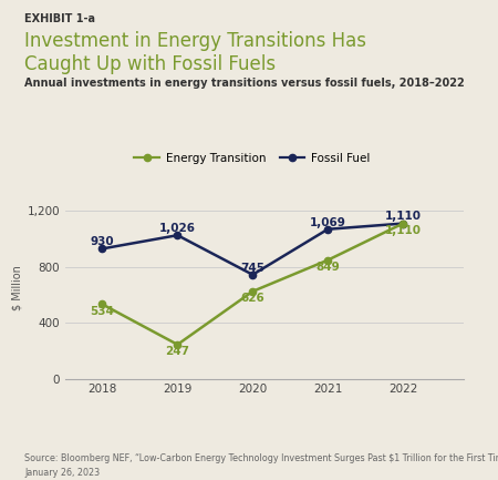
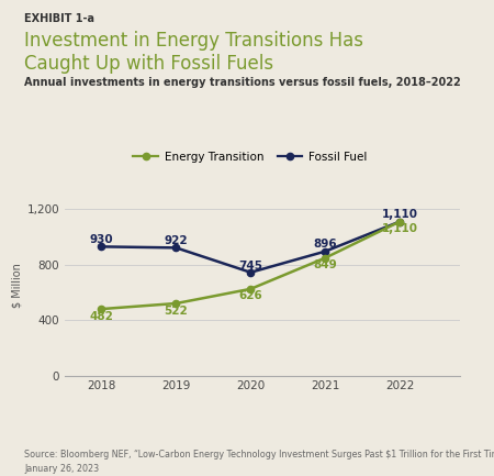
Energy Transition/2018: 534 -> 482
Energy Transition/2019: 247 -> 522
Fossil Fuel/2019: 1,026 -> 922
Fossil Fuel/2021: 1,069 -> 896
